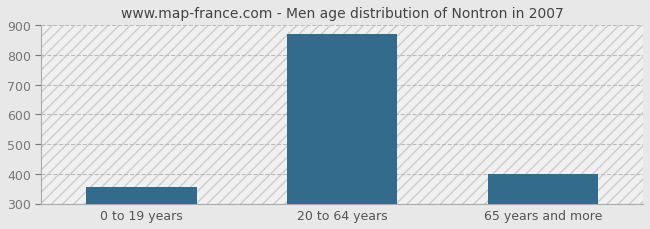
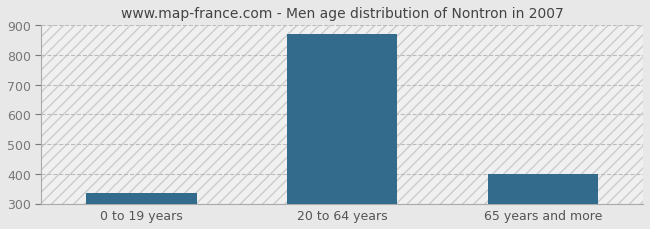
0 to 19 years: 355 -> 337
